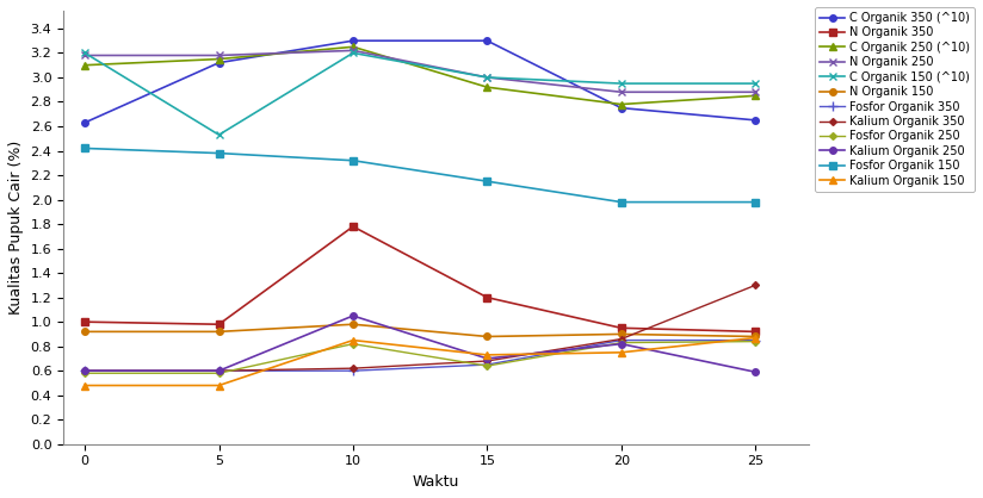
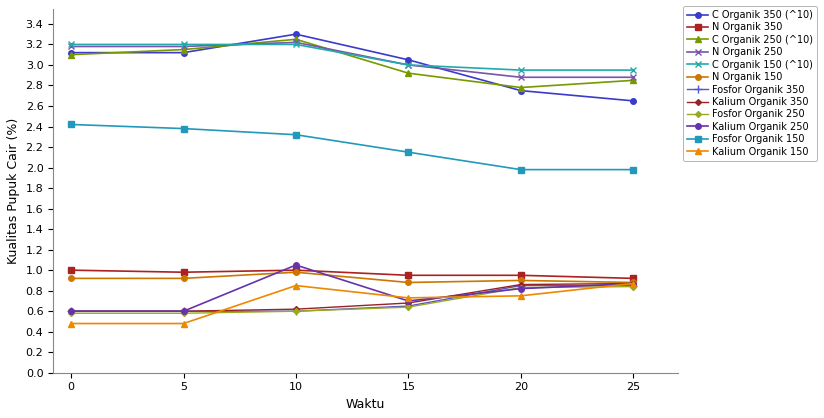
C Organik 350 (^10)/0: 2.63 -> 3.12
C Organik 150 (^10)/5: 2.53 -> 3.20
N Organik 350/10: 1.78 -> 1.00
Fosfor Organik 250/10: 0.82 -> 0.60
C Organik 350 (^10)/15: 3.30 -> 3.05
N Organik 350/15: 1.20 -> 0.95
Kalium Organik 350/25: 1.30 -> 0.87
Kalium Organik 250/25: 0.59 -> 0.87
